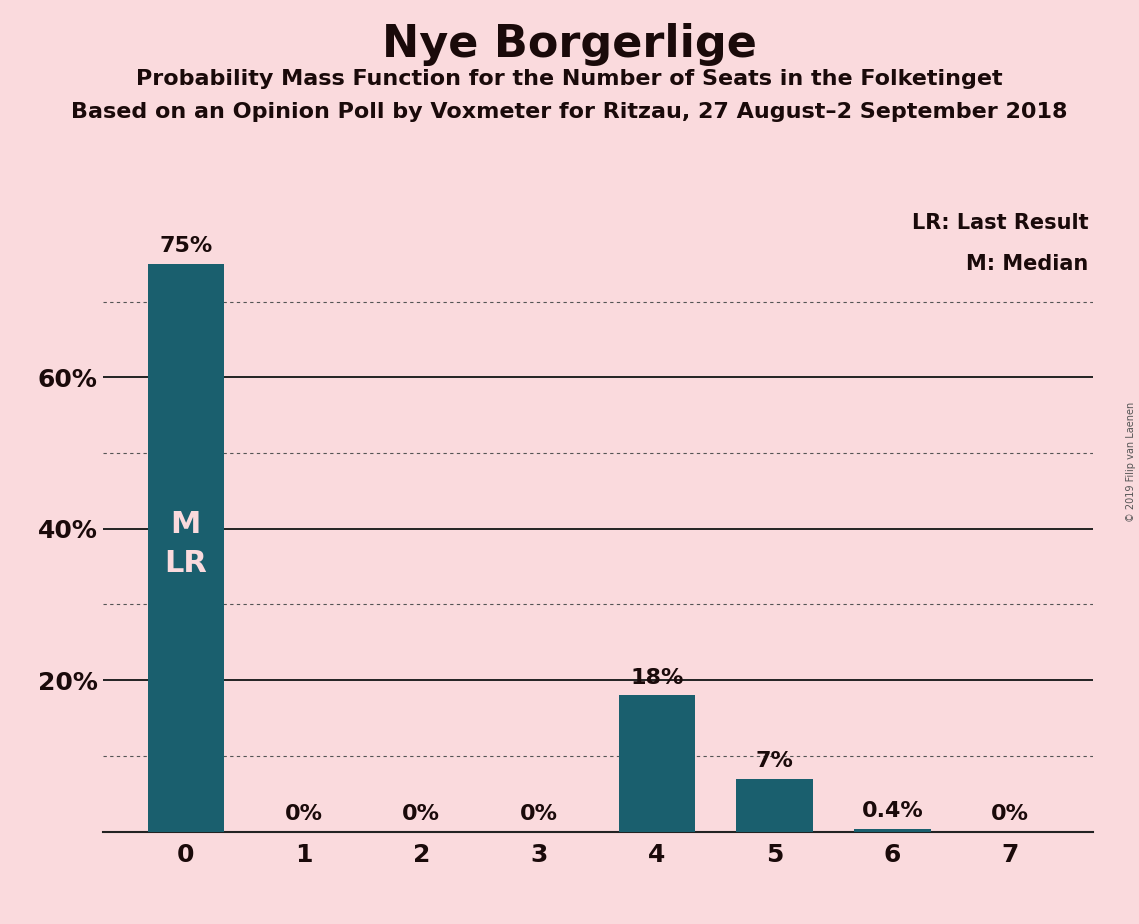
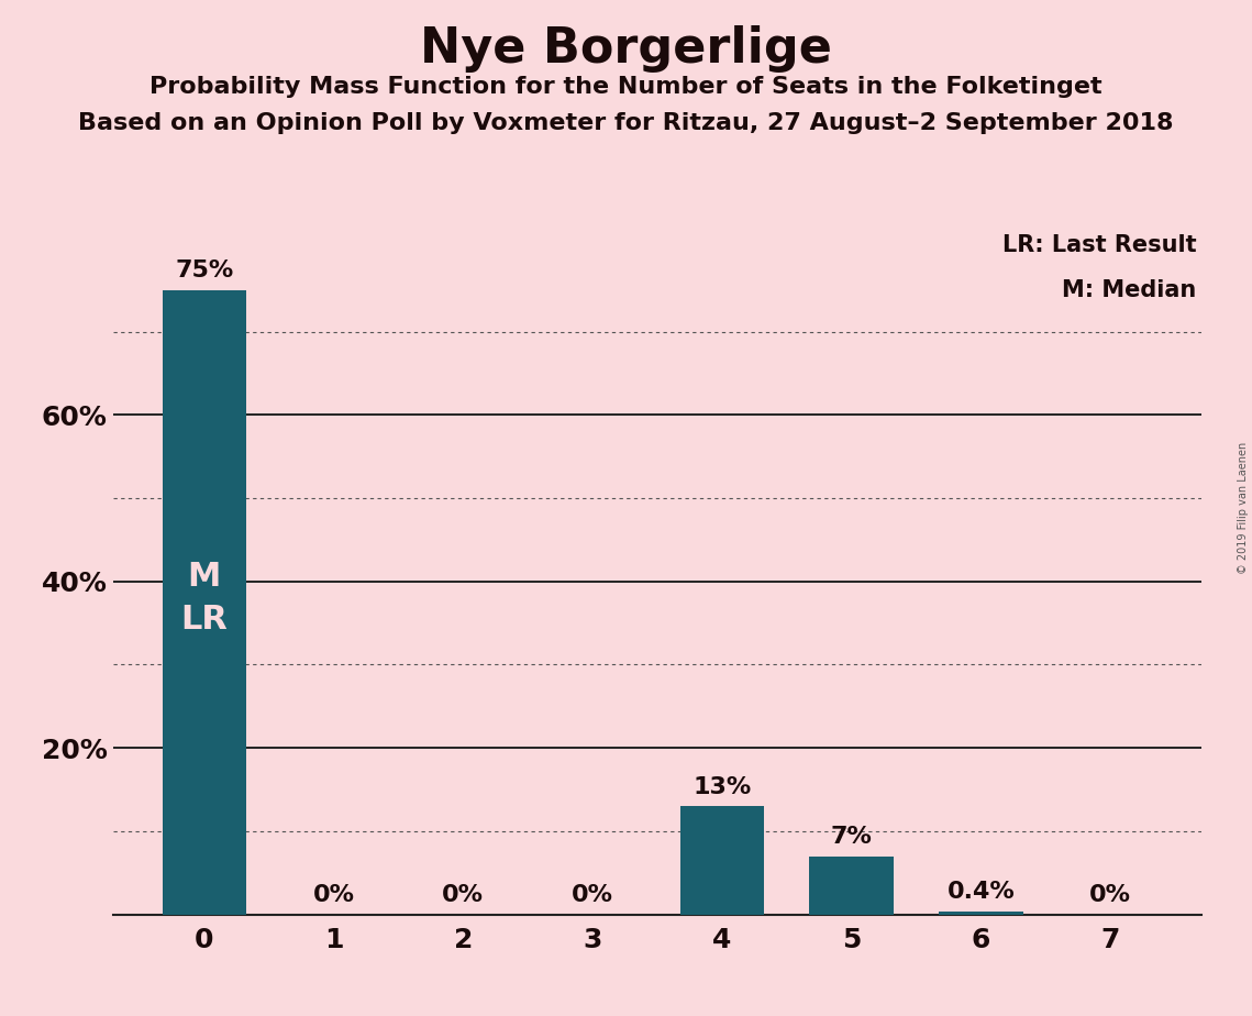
4: 18% -> 13%
